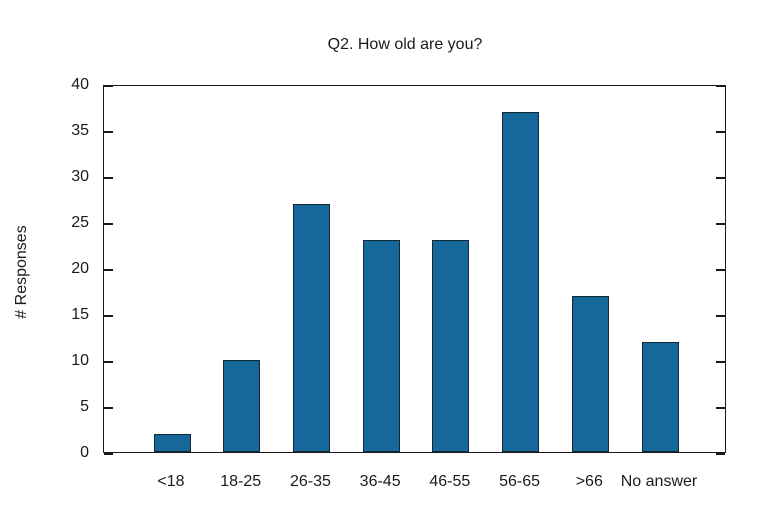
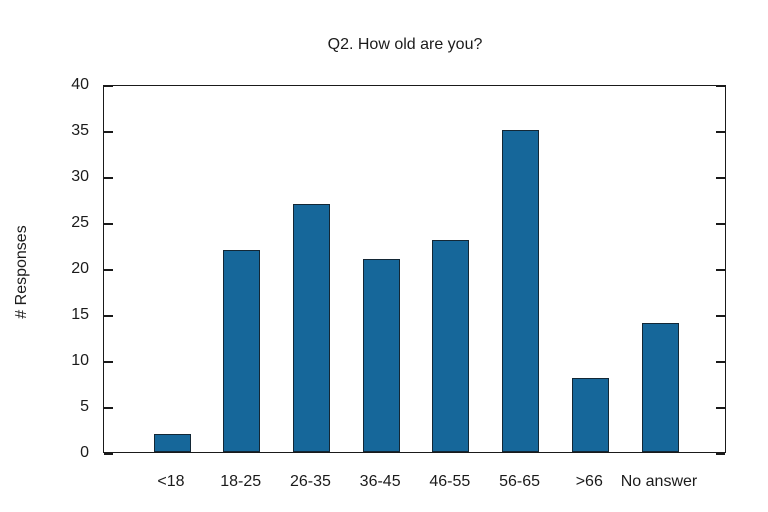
18-25: 10 -> 22
36-45: 23 -> 21
56-65: 37 -> 35
>66: 17 -> 8
No answer: 12 -> 14
